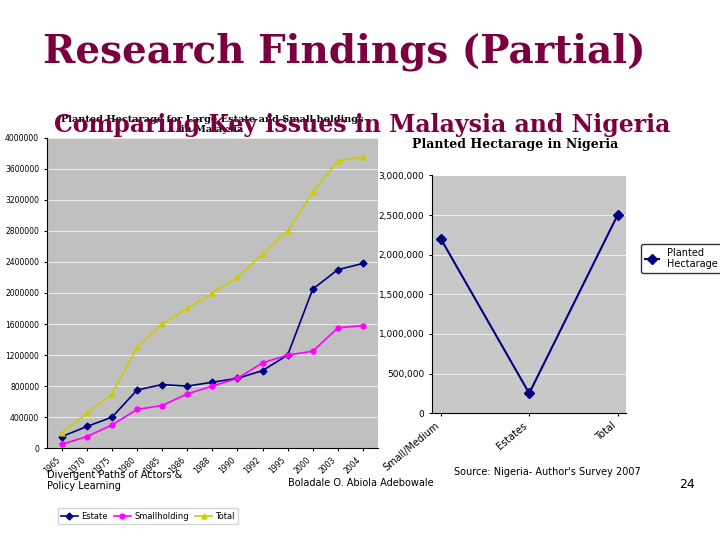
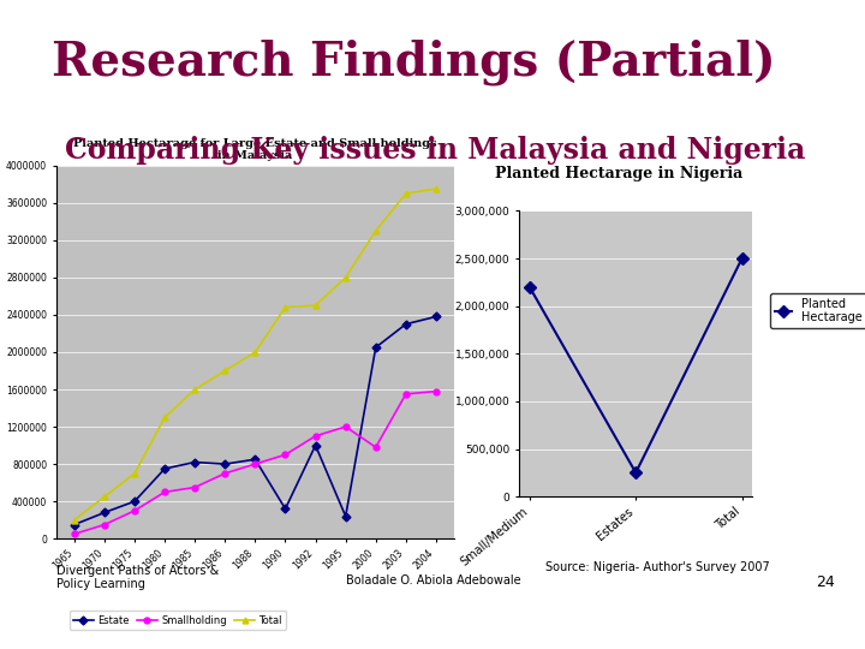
Estate/1990: 900000 -> 320000
Total/1990: 2200000 -> 2480000
Estate/1995: 1200000 -> 240000
Smallholding/2000: 1250000 -> 980000
